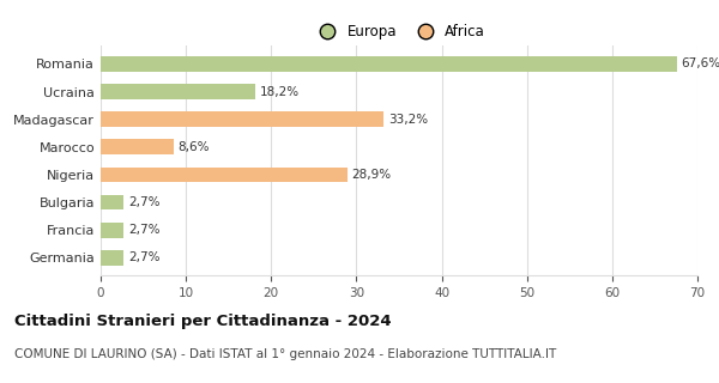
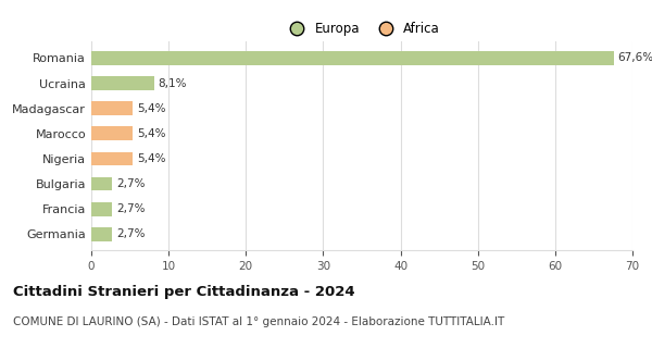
Ucraina: 18,2% -> 8,1%
Madagascar: 33,2% -> 5,4%
Marocco: 8,6% -> 5,4%
Nigeria: 28,9% -> 5,4%
